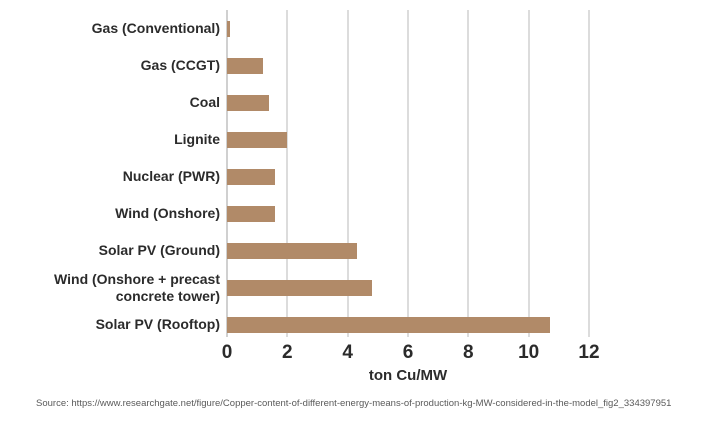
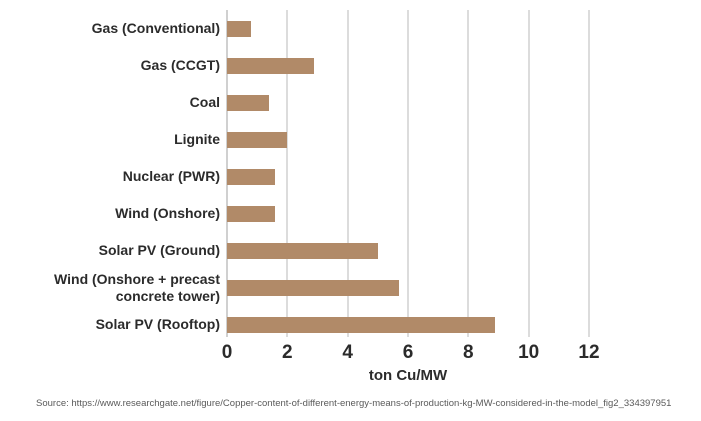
Gas (Conventional): 0.1 -> 0.8
Gas (CCGT): 1.2 -> 2.9
Solar PV (Ground): 4.3 -> 5.0
Wind (Onshore + precast concrete tower): 4.8 -> 5.7
Solar PV (Rooftop): 10.7 -> 8.9
